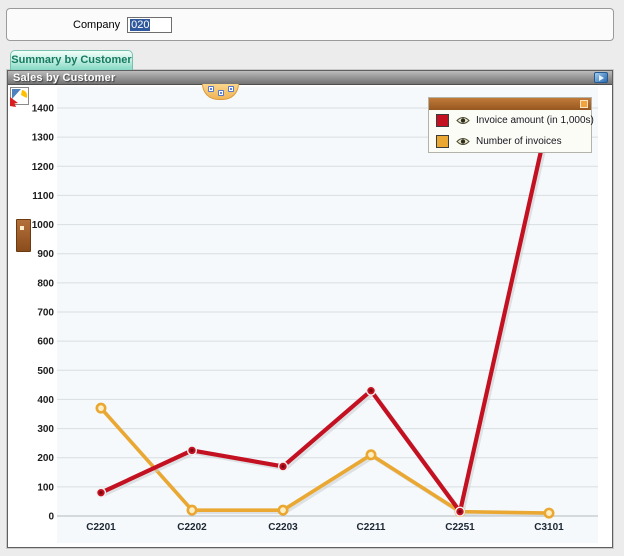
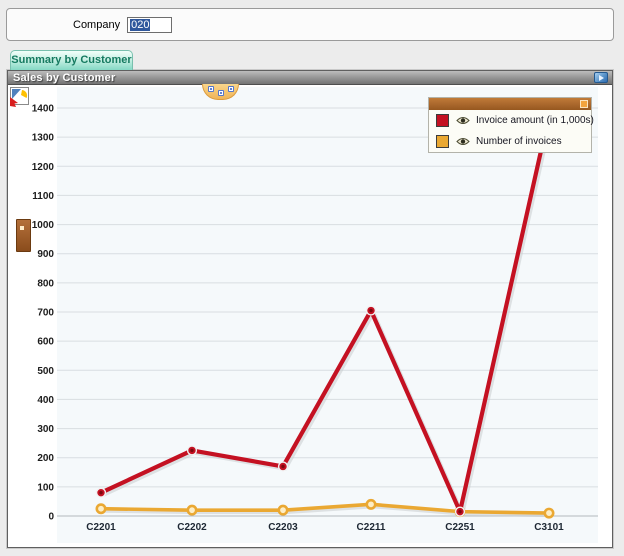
Number of invoices/C2201: 370 -> 20
Invoice amount (in 1,000s)/C2211: 430 -> 700
Number of invoices/C2211: 210 -> 40
